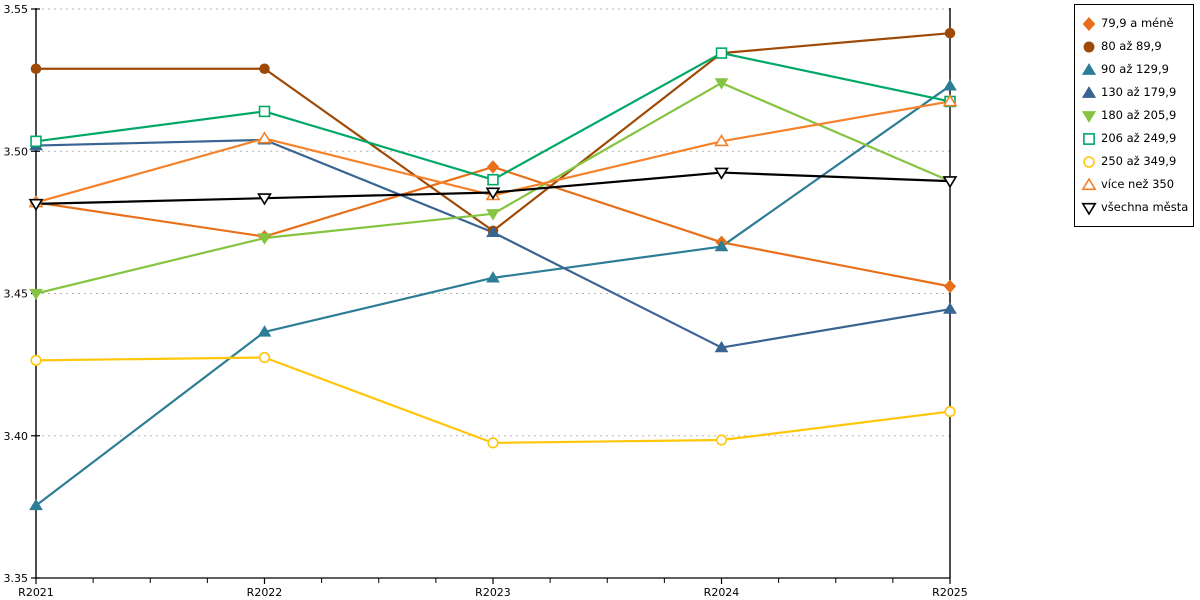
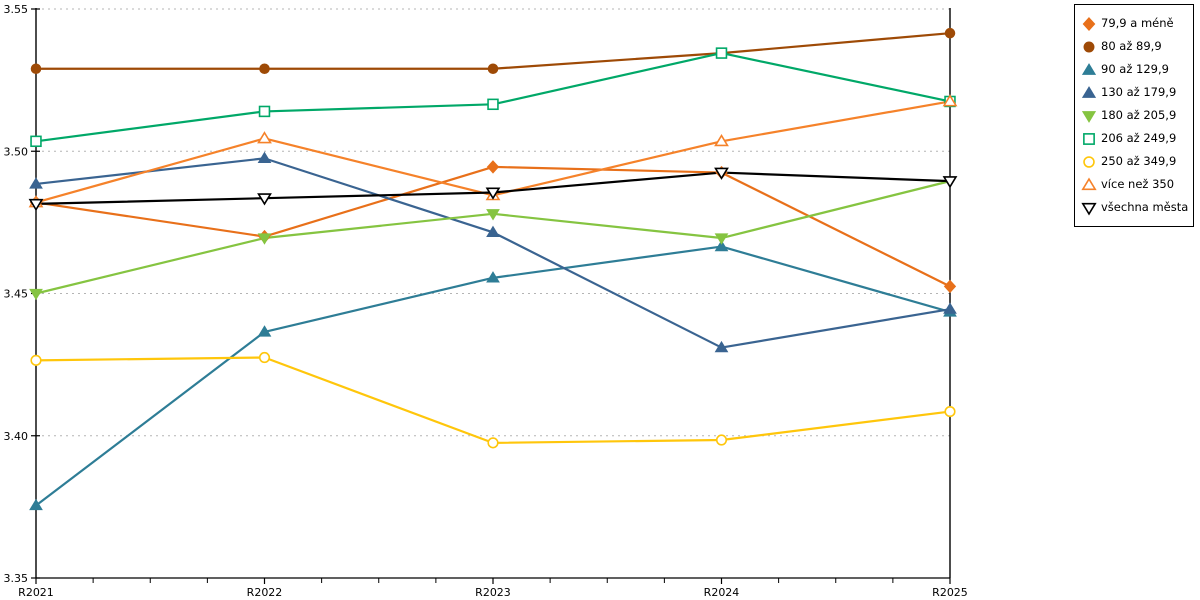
130 až 179,9/R2021: 3.502 -> 3.489
130 až 179,9/R2022: 3.504 -> 3.498
80 až 89,9/R2023: 3.472 -> 3.529
206 až 249,9/R2023: 3.490 -> 3.517
79,9 a méně/R2024: 3.468 -> 3.493
180 až 205,9/R2024: 3.524 -> 3.470
90 až 129,9/R2025: 3.523 -> 3.443
